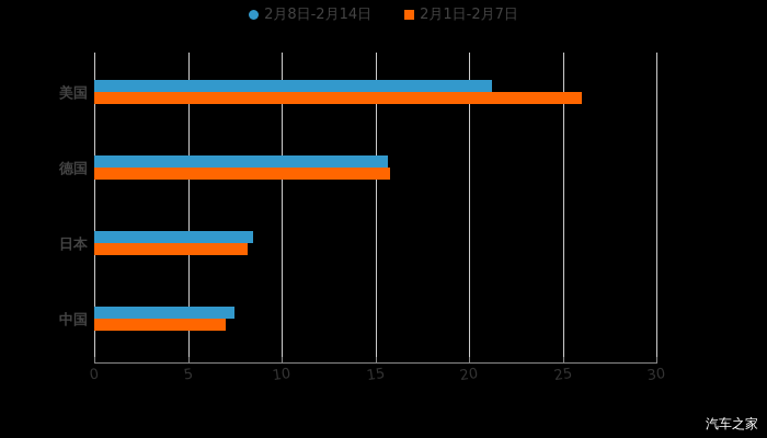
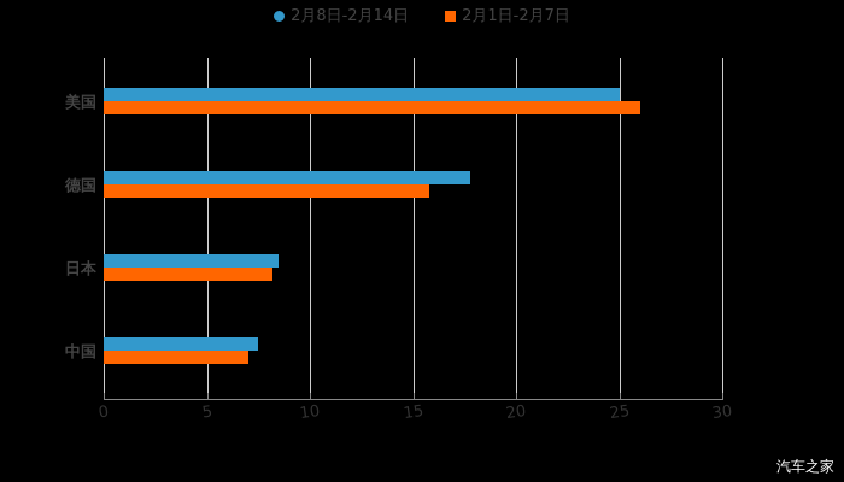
2月8日-2月14日/美国: 21.2 -> 25.0
2月8日-2月14日/德国: 15.7 -> 17.8
